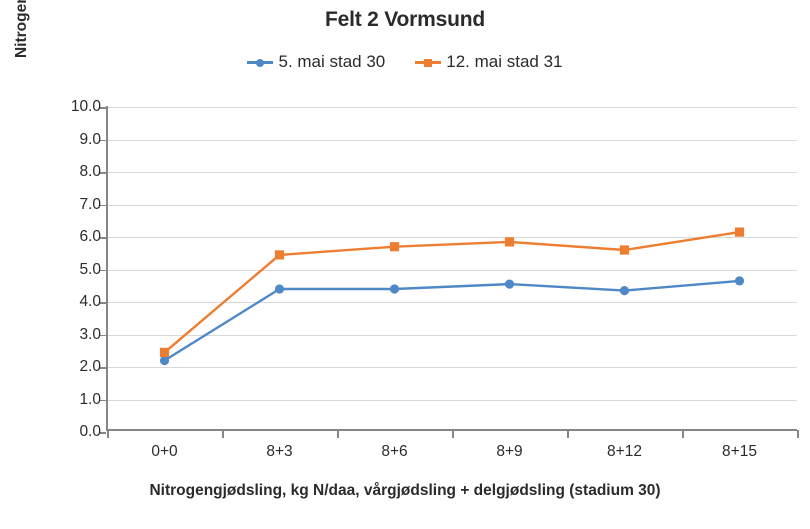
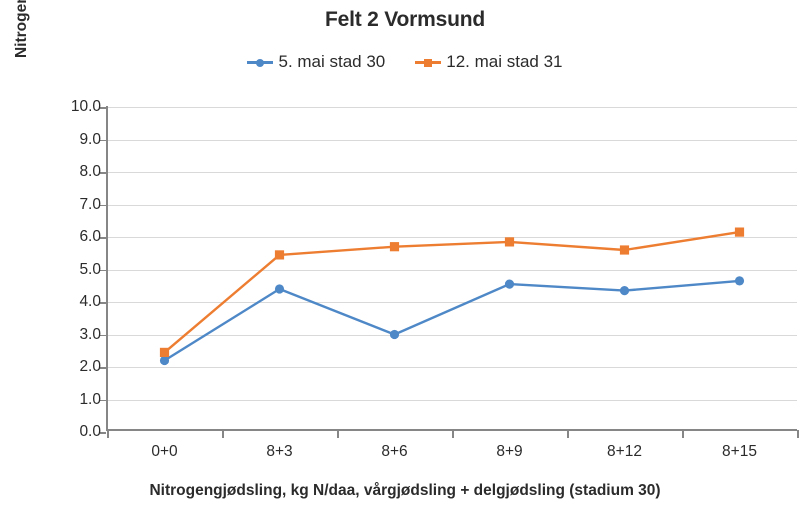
5. mai stad 30/8+6: 4.4 -> 3.0
